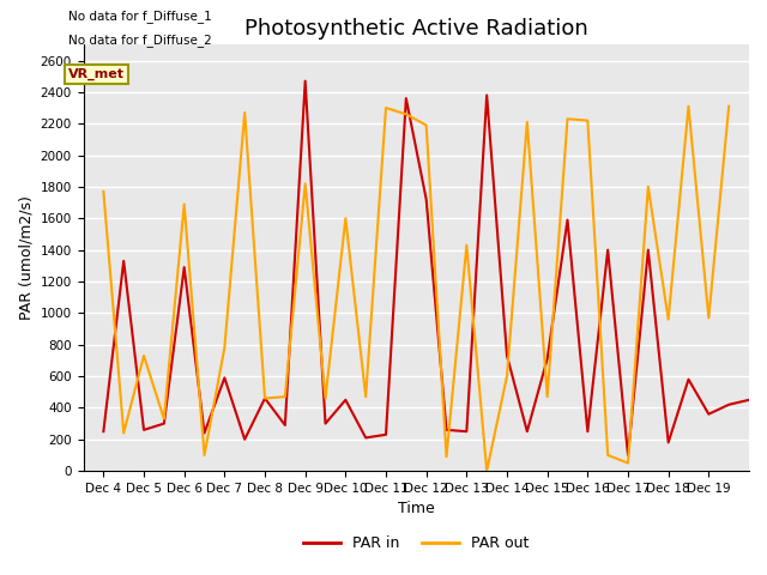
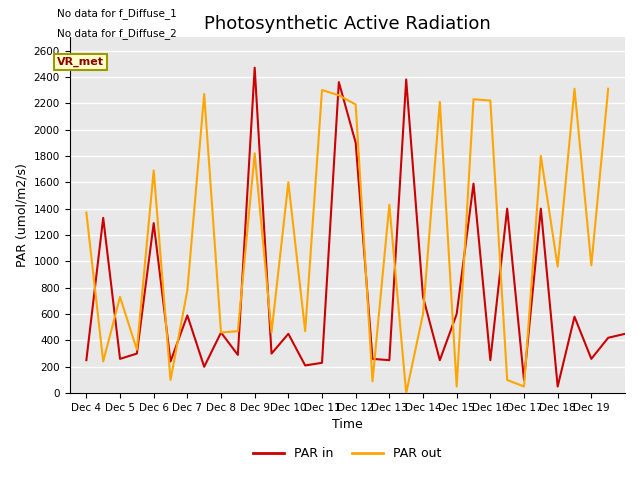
PAR out/Dec 4: 1770 -> 1370
PAR in/Dec 12: 1720 -> 1900
PAR in/Dec 15: 710 -> 600
PAR out/Dec 15: 470 -> 50
PAR in/Dec 18: 180 -> 50
PAR in/Dec 19: 360 -> 260
